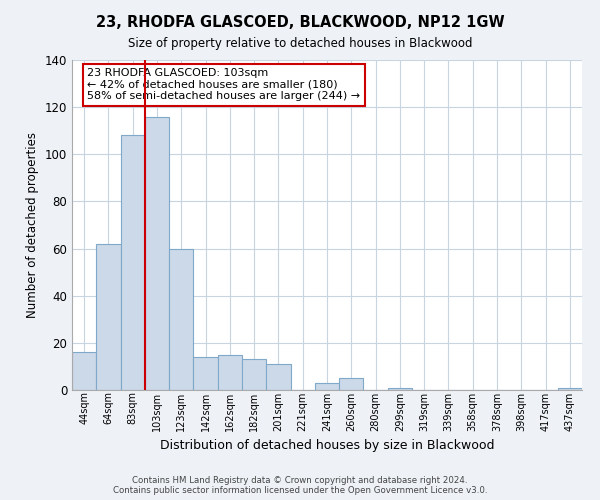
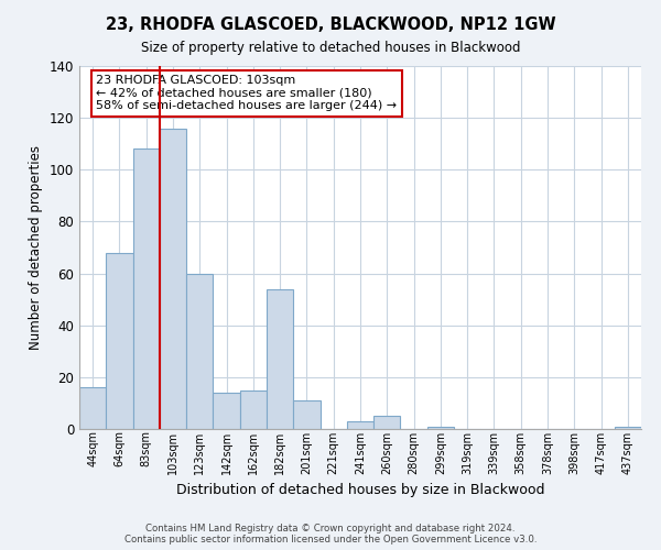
64sqm: 62 -> 68
182sqm: 13 -> 54
